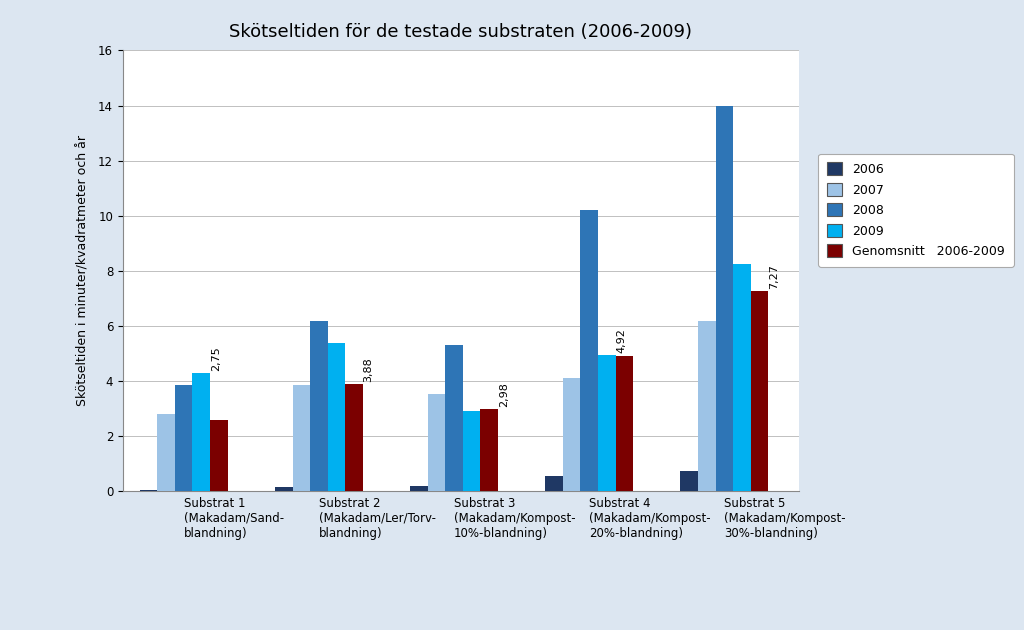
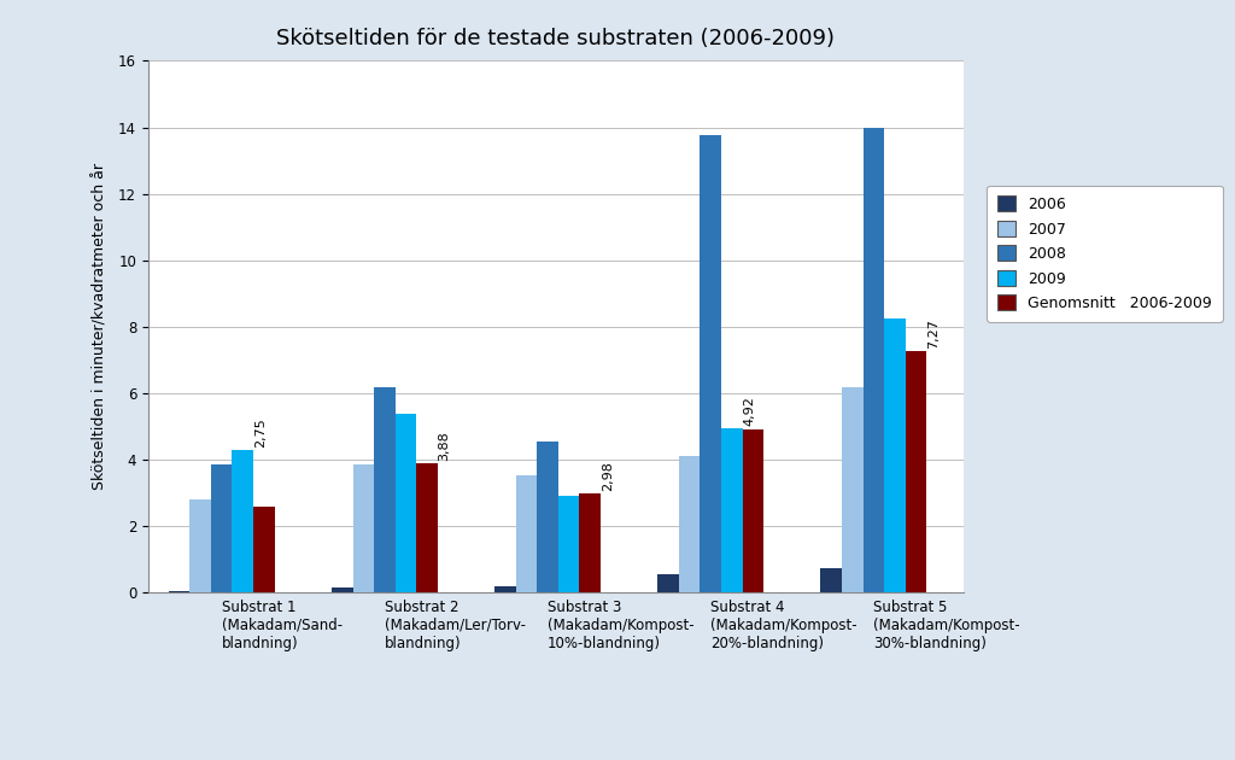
2008/Substrat 3 (Makadam/Kompost- 10%-blandning): 5.30 -> 4.55
2008/Substrat 4 (Makadam/Kompost- 20%-blandning): 10.20 -> 13.75
